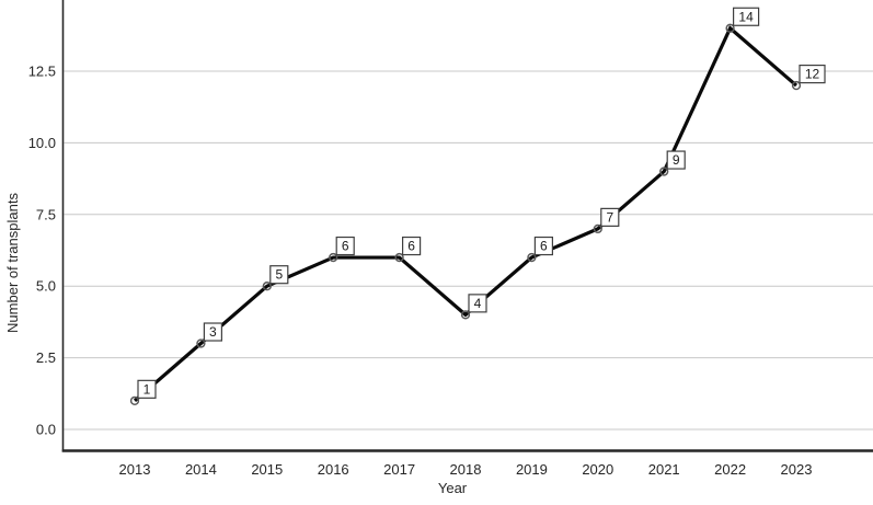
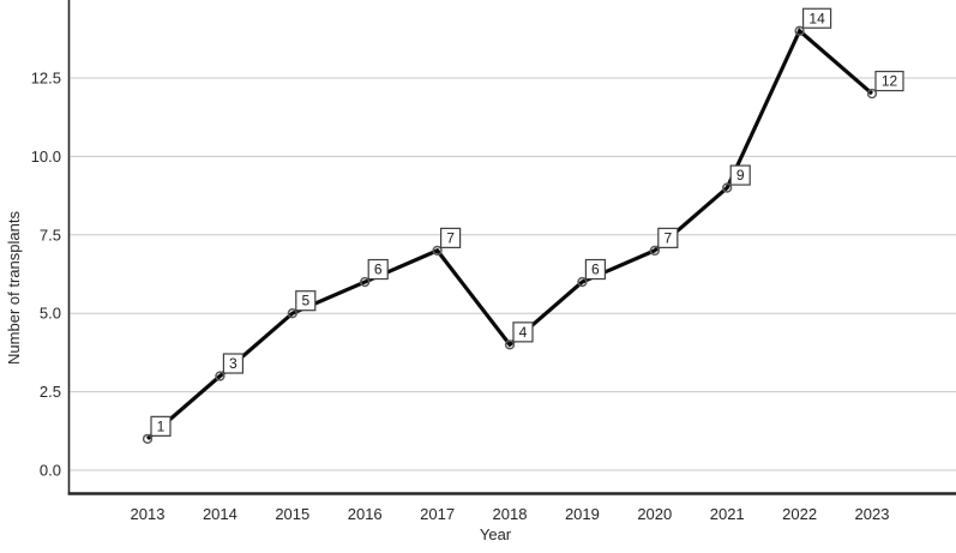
2017: 6 -> 7
